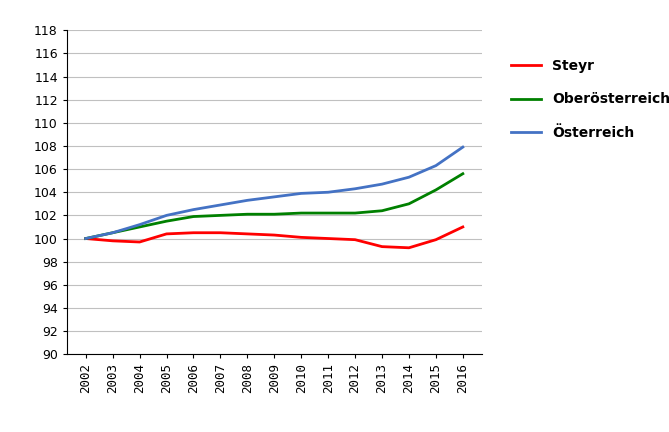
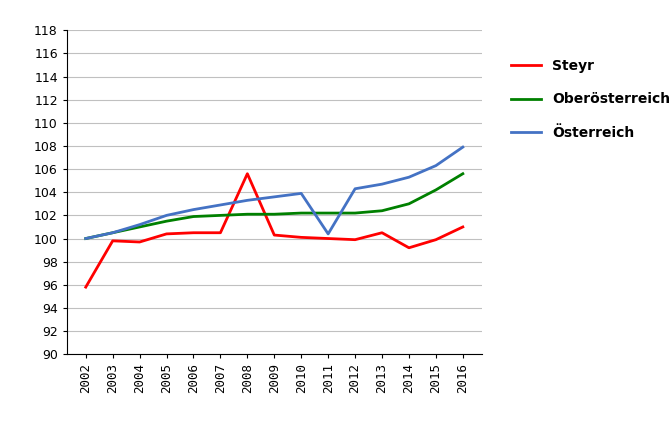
Steyr/2002: 100.0 -> 95.8
Steyr/2008: 100.4 -> 105.6
Österreich/2011: 104.0 -> 100.4
Steyr/2013: 99.3 -> 100.5
